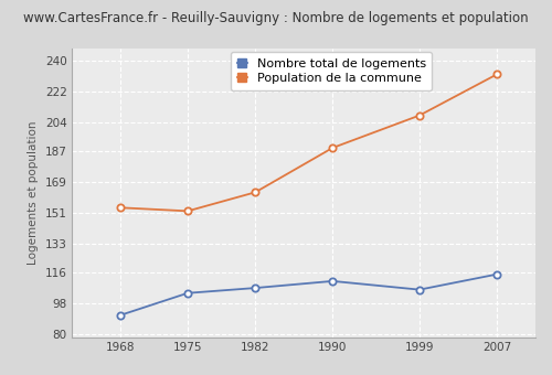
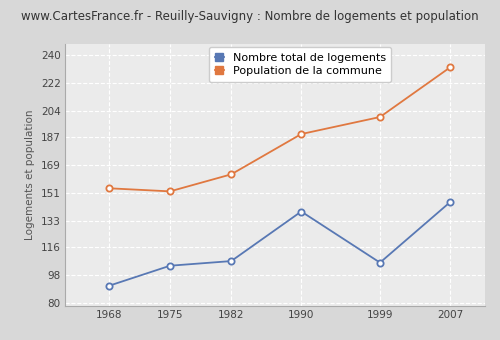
Nombre total de logements/1990: 111 -> 139
Population de la commune/1999: 208 -> 200
Nombre total de logements/2007: 115 -> 145
